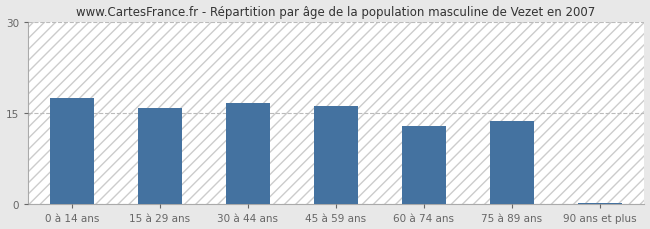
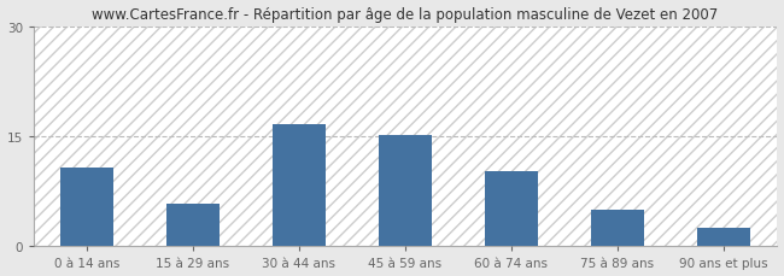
0 à 14 ans: 17.5 -> 10.8
15 à 29 ans: 15.8 -> 5.8
45 à 59 ans: 16.2 -> 15.2
60 à 74 ans: 12.8 -> 10.2
75 à 89 ans: 13.6 -> 5.0
90 ans et plus: 0.3 -> 2.6
